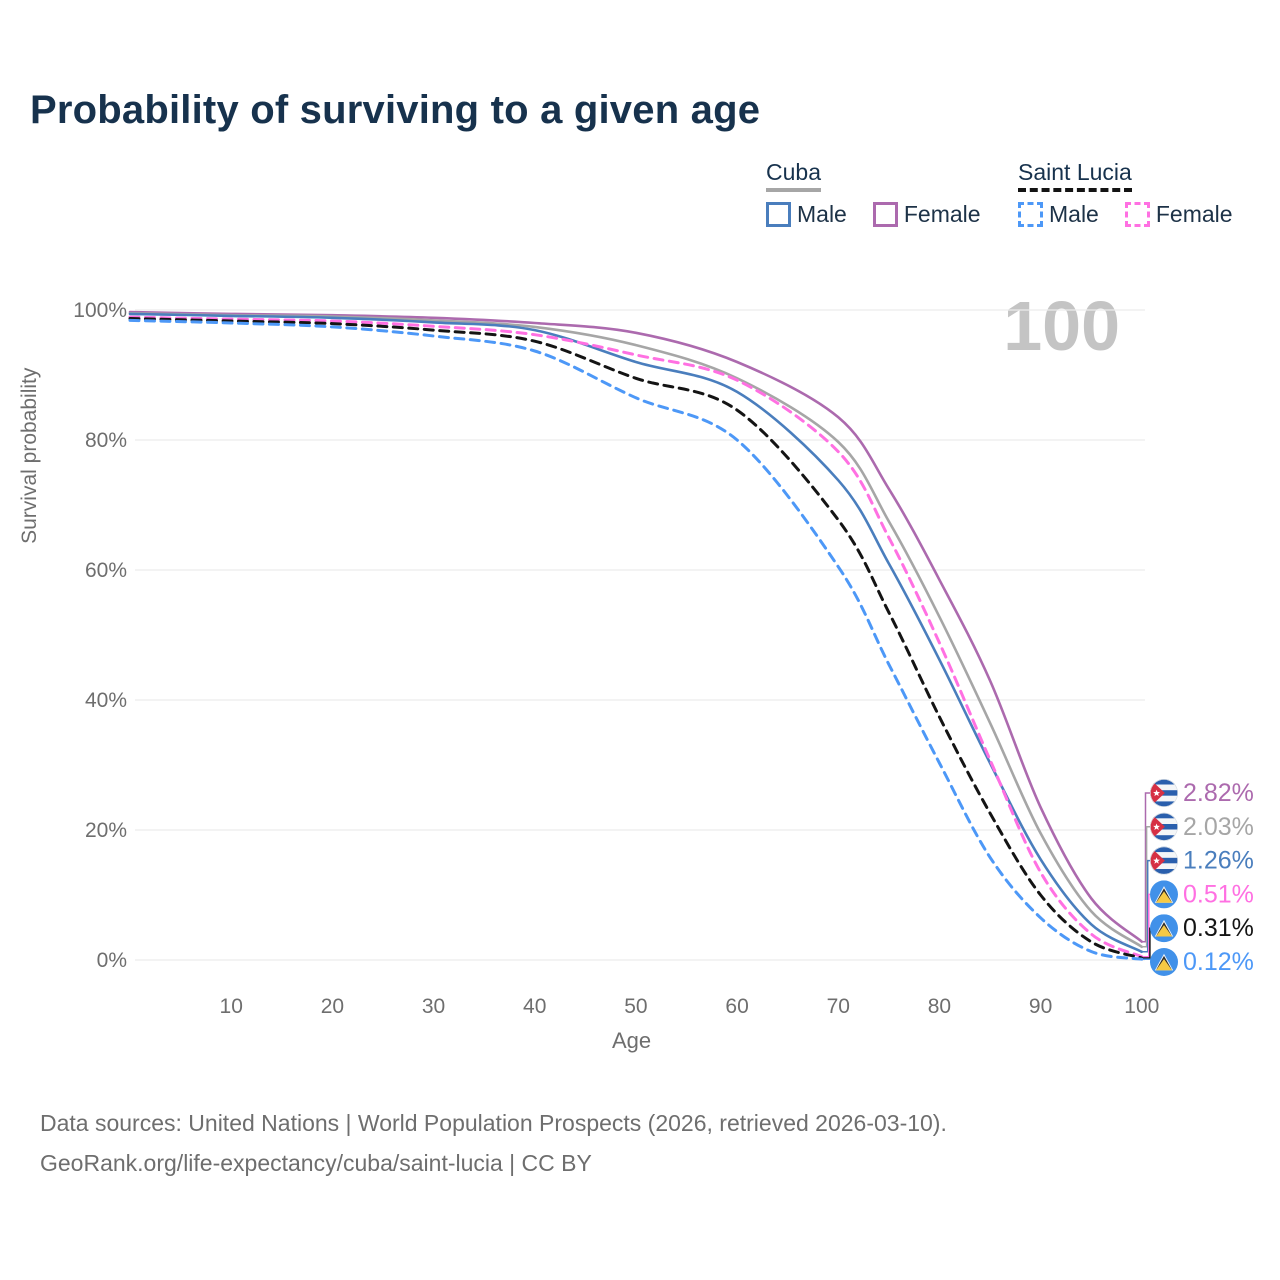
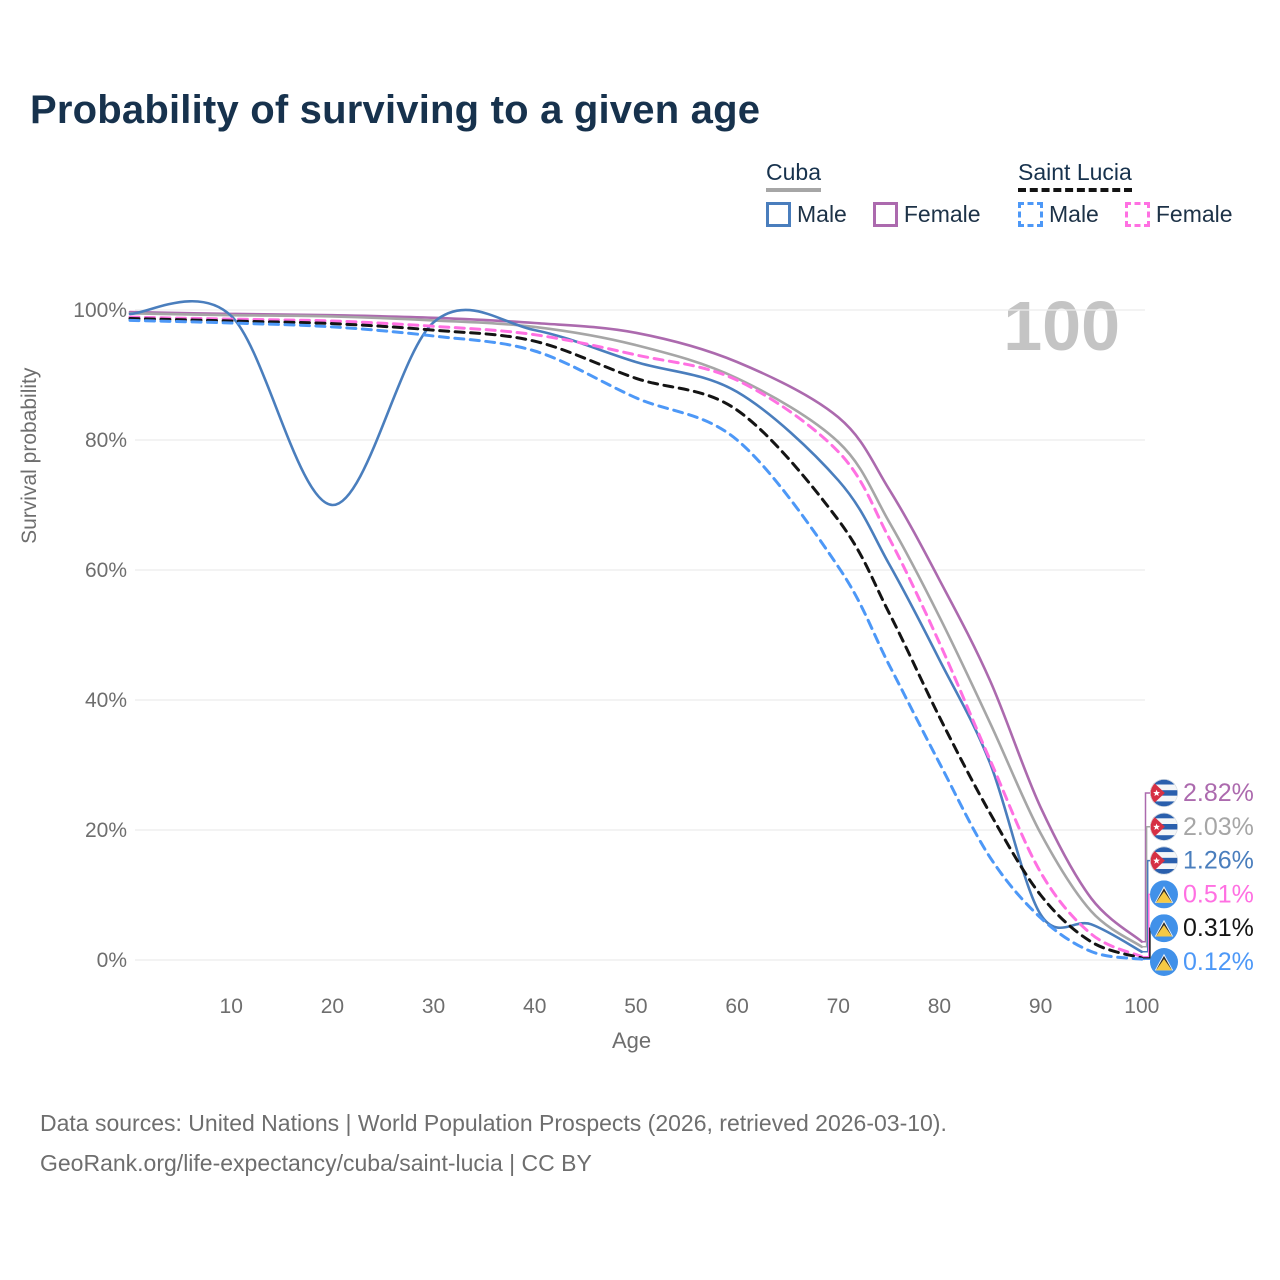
Cuba Male/20: 99% -> 70%
Cuba Male/90: 16% -> 7%
